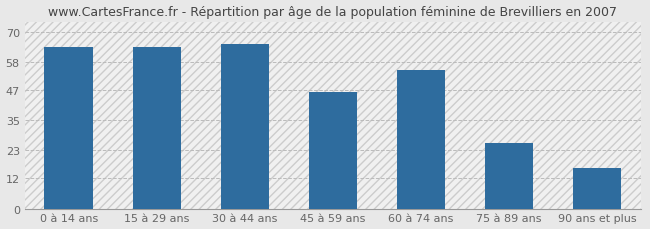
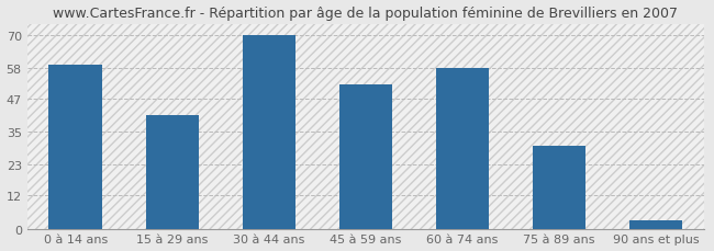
0 à 14 ans: 64 -> 59
15 à 29 ans: 64 -> 41
30 à 44 ans: 65 -> 70
45 à 59 ans: 46 -> 52
60 à 74 ans: 55 -> 58
75 à 89 ans: 26 -> 30
90 ans et plus: 16 -> 3
